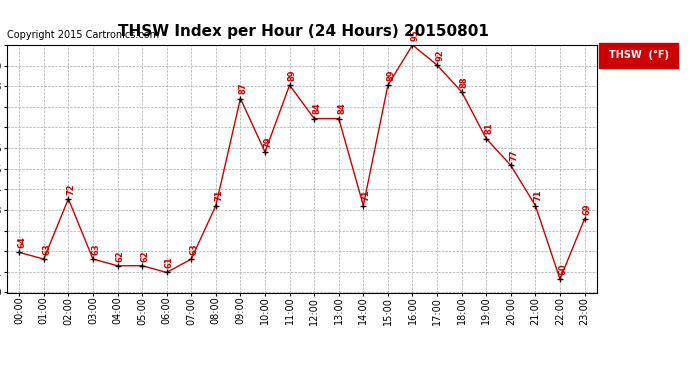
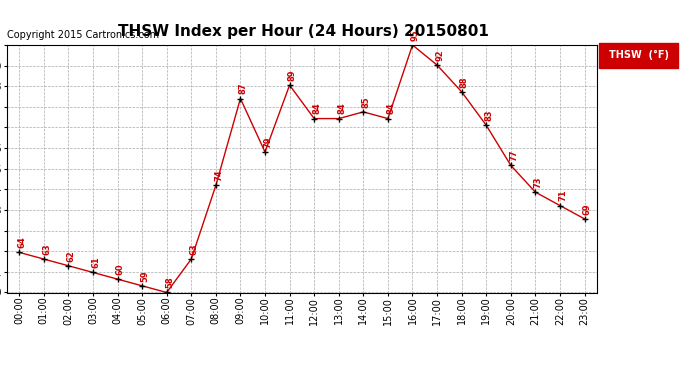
02:00: 72 -> 62
03:00: 63 -> 61
04:00: 62 -> 60
05:00: 62 -> 59
06:00: 61 -> 58
08:00: 71 -> 74
14:00: 71 -> 85
15:00: 89 -> 84
19:00: 81 -> 83
21:00: 71 -> 73
22:00: 60 -> 71
